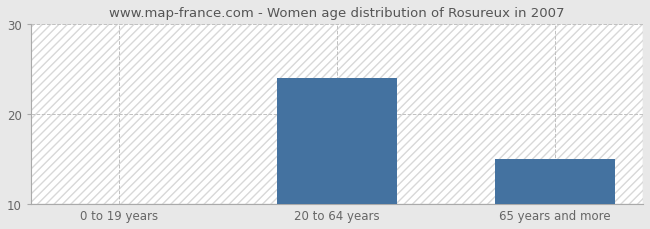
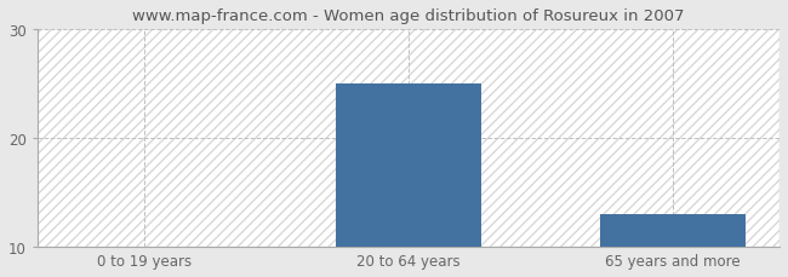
20 to 64 years: 24.0 -> 25.0
65 years and more: 15.0 -> 13.0
